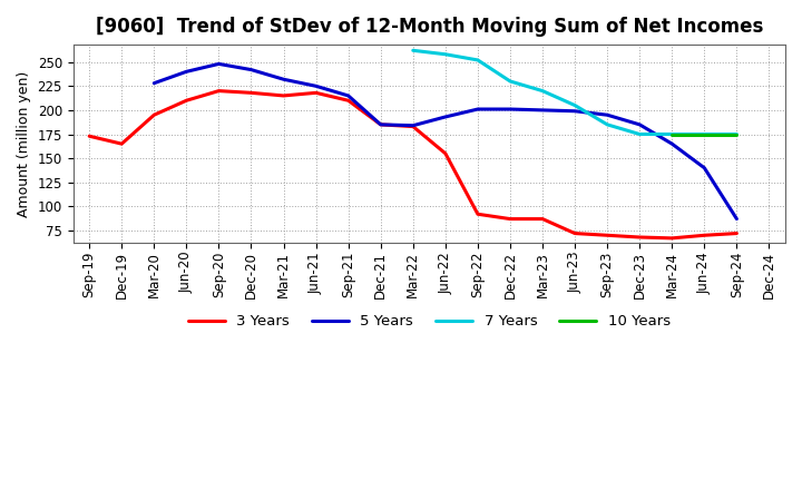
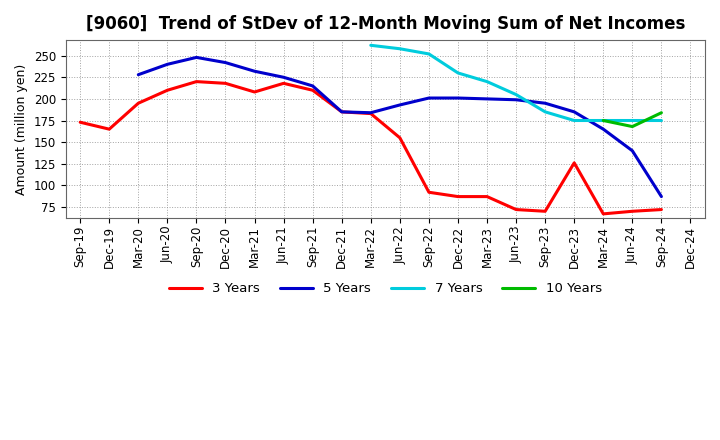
3 Years/Mar-21: 215 -> 208
3 Years/Dec-23: 68 -> 126
10 Years/Jun-24: 175 -> 168
10 Years/Sep-24: 175 -> 184
